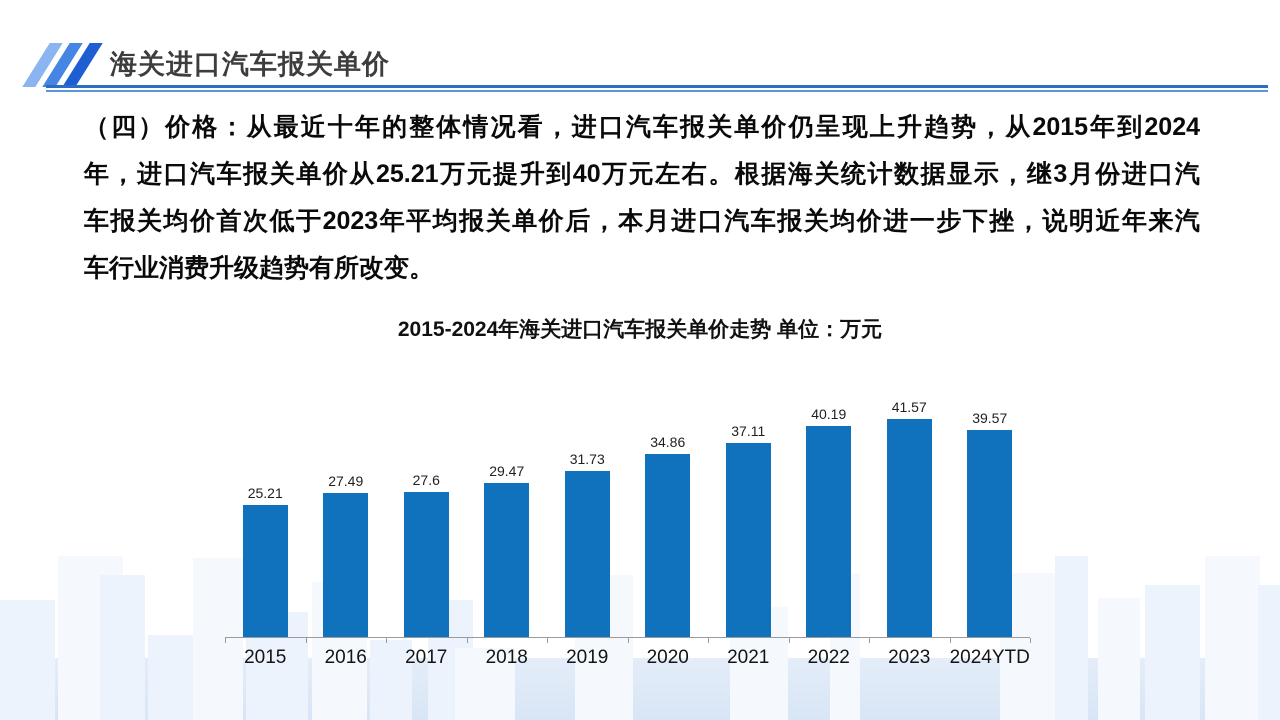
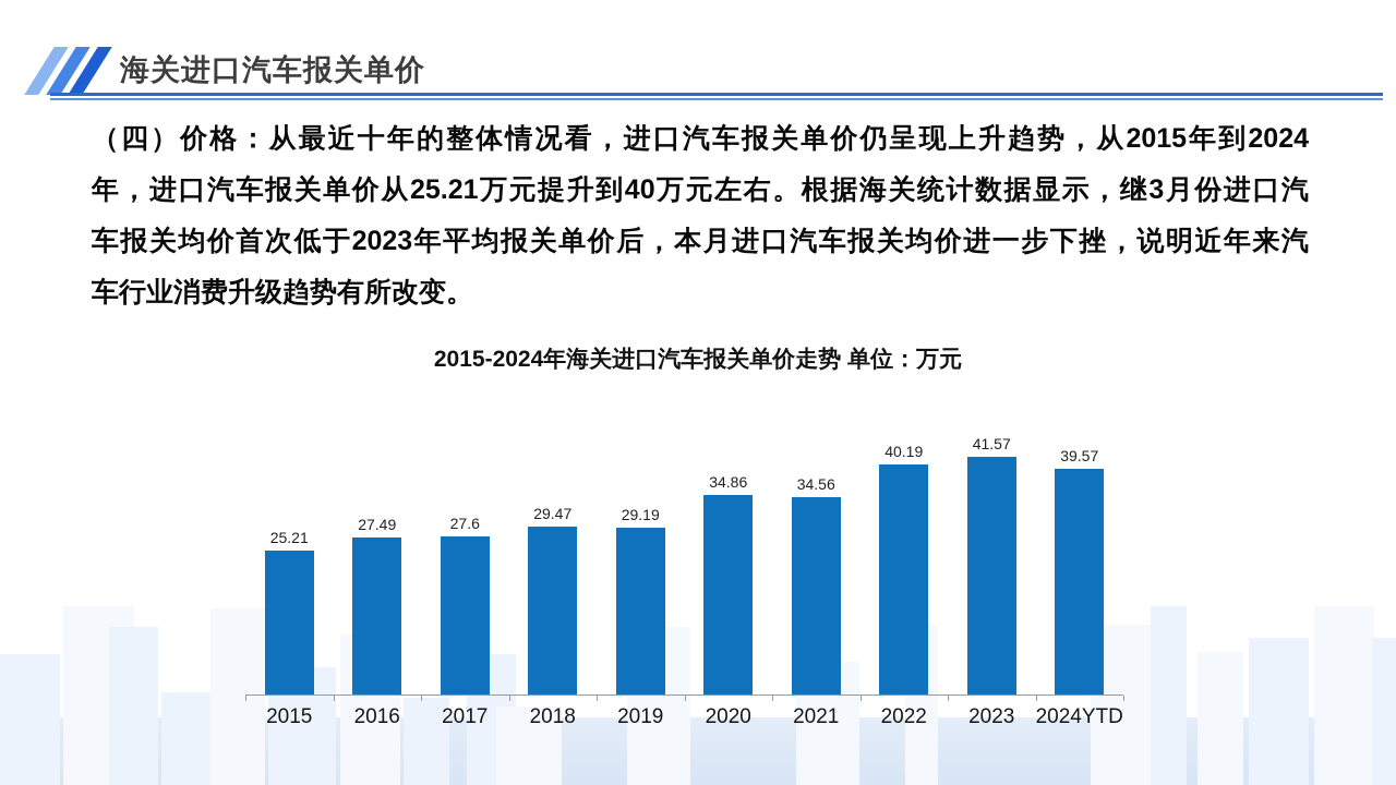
2019: 31.73 -> 29.19
2021: 37.11 -> 34.56
